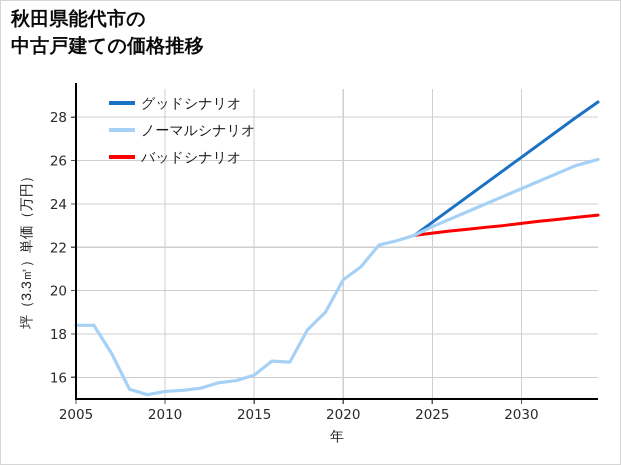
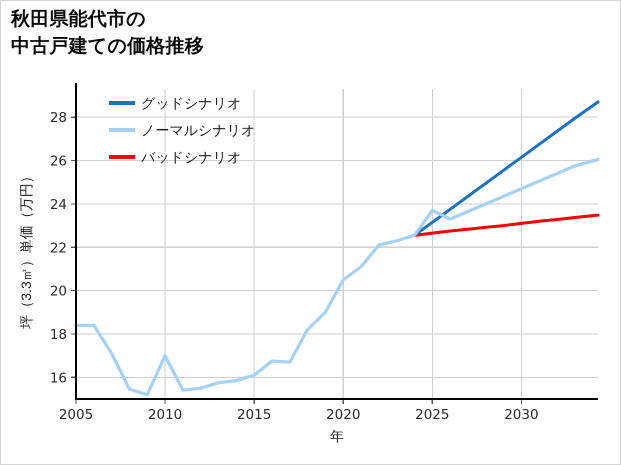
ノーマルシナリオ/2010: 15.3 -> 17.0
ノーマルシナリオ/2025: 22.9 -> 23.7
